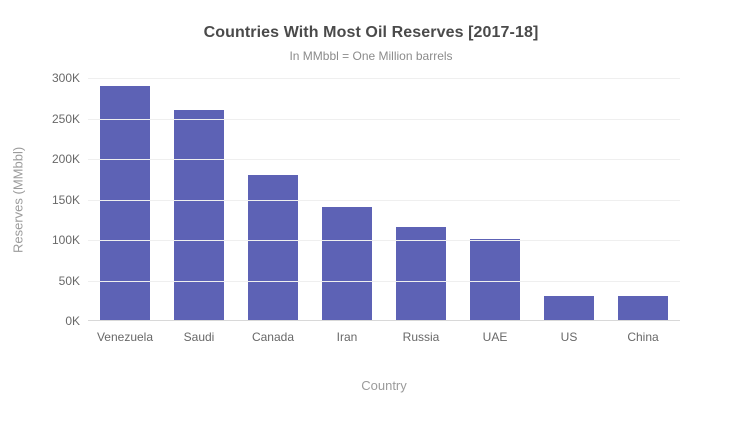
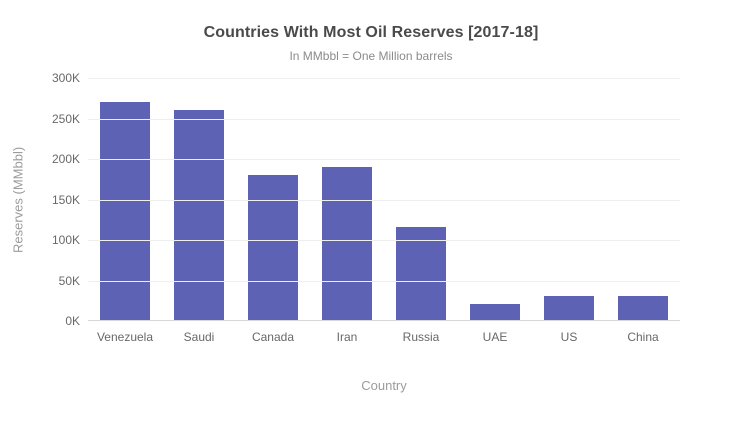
Venezuela: 290K -> 270K
Iran: 140K -> 190K
UAE: 100K -> 20K
